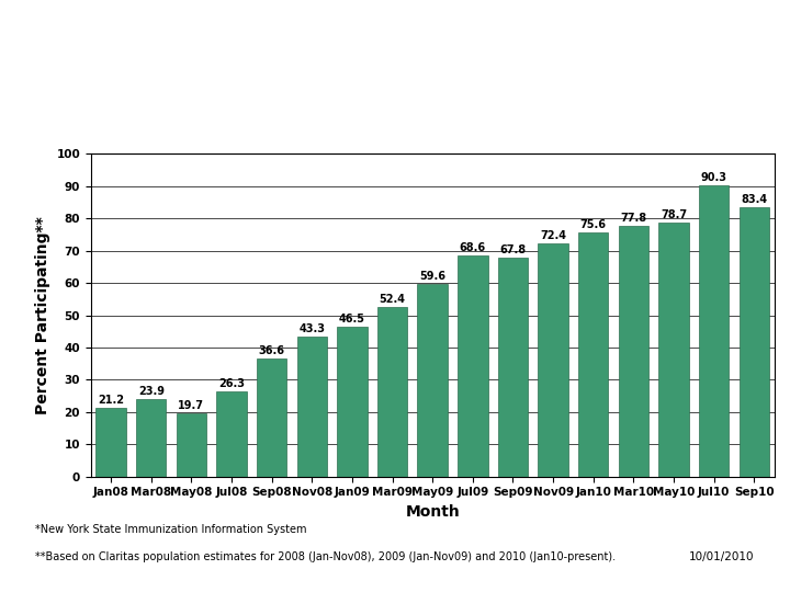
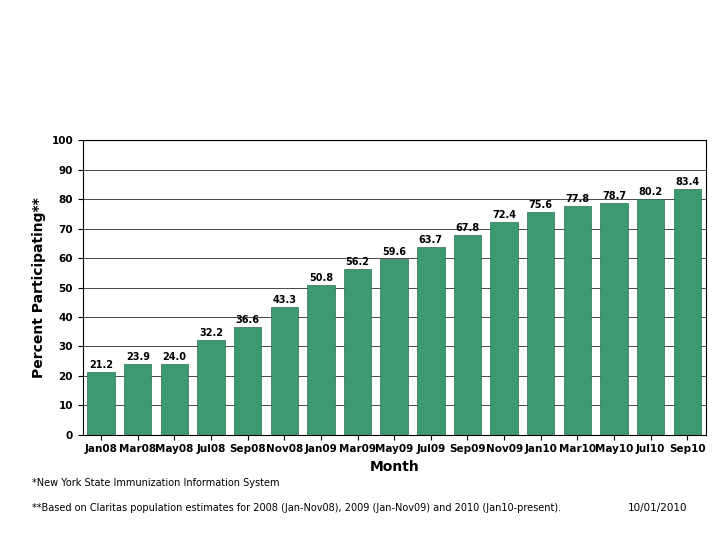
May08: 19.7 -> 24.0
Jul08: 26.3 -> 32.2
Jan09: 46.5 -> 50.8
Mar09: 52.4 -> 56.2
Jul09: 68.6 -> 63.7
Jul10: 90.3 -> 80.2
